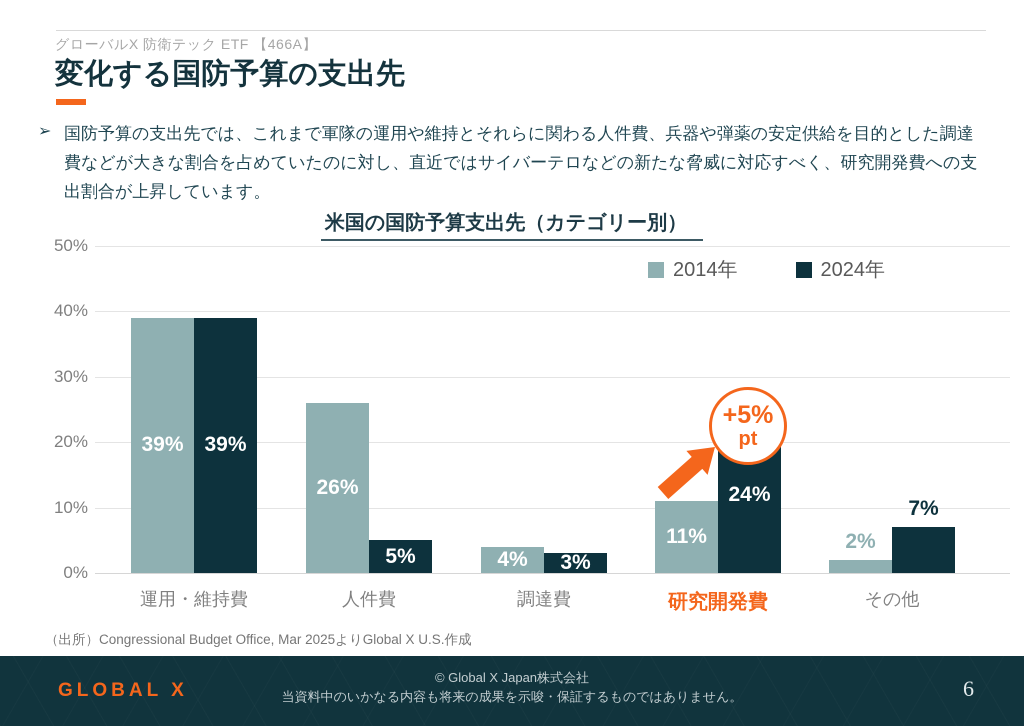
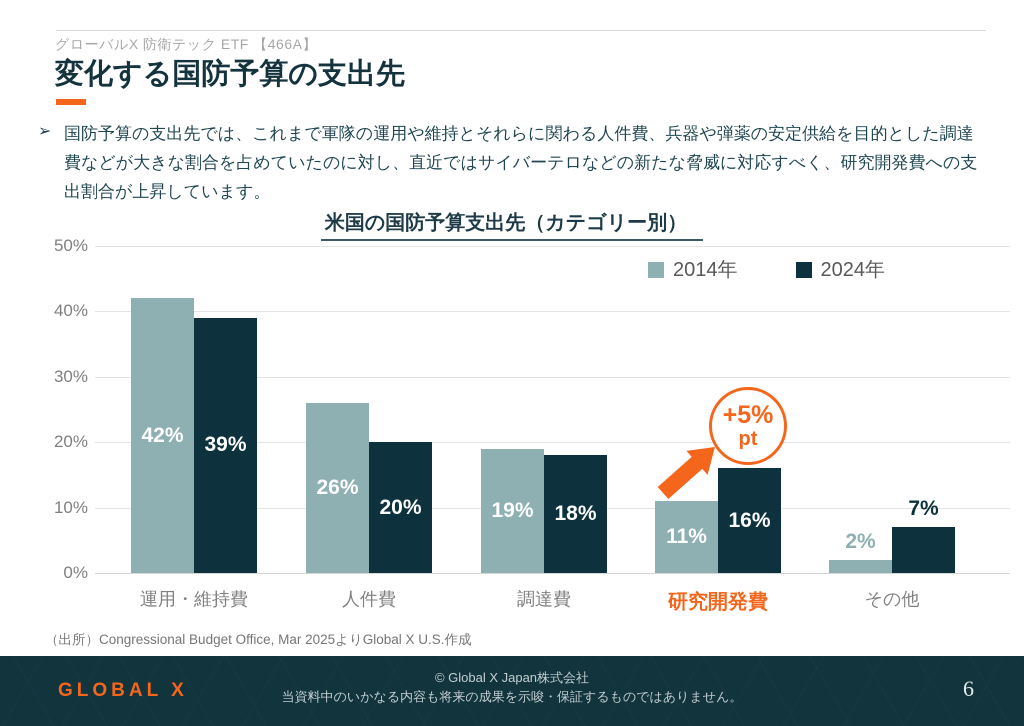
2014年/運用・維持費: 39% -> 42%
2024年/人件費: 5% -> 20%
2014年/調達費: 4% -> 19%
2024年/調達費: 3% -> 18%
2024年/研究開発費: 24% -> 16%
